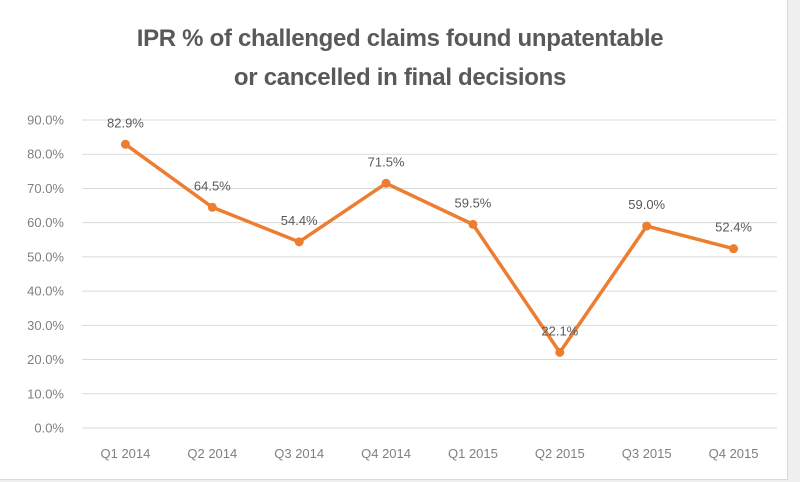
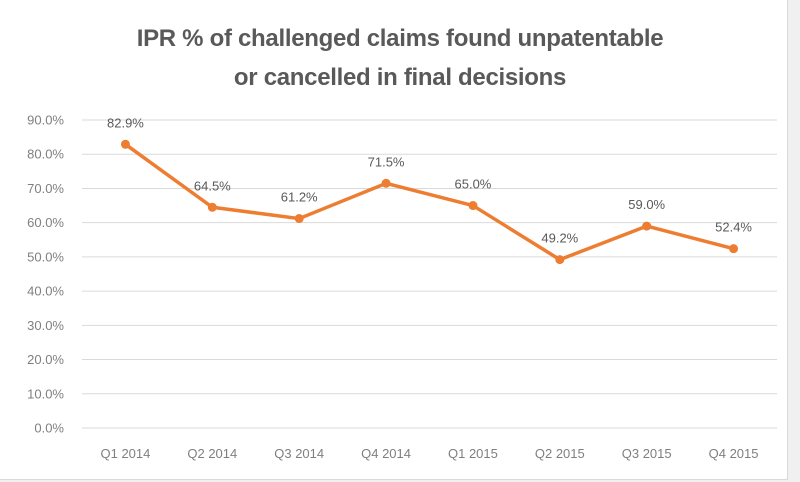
Q3 2014: 54.4% -> 61.2%
Q1 2015: 59.5% -> 65.0%
Q2 2015: 22.1% -> 49.2%
